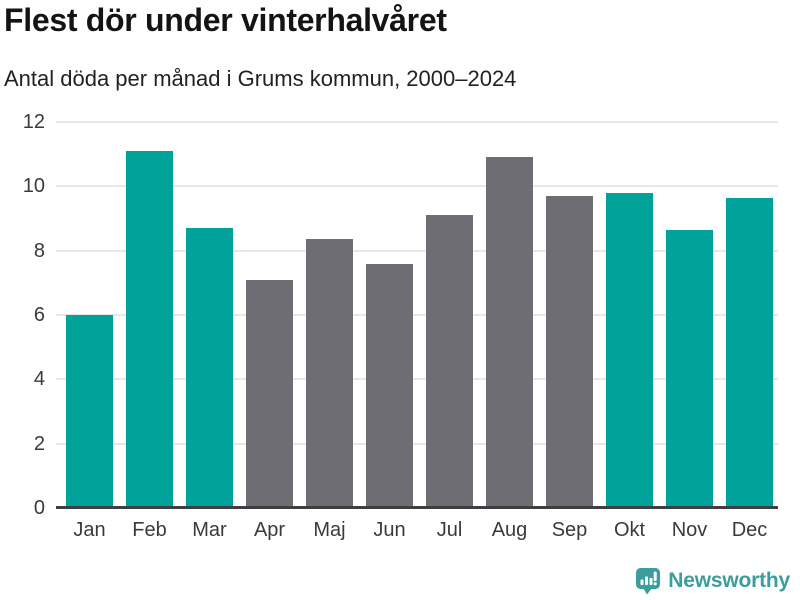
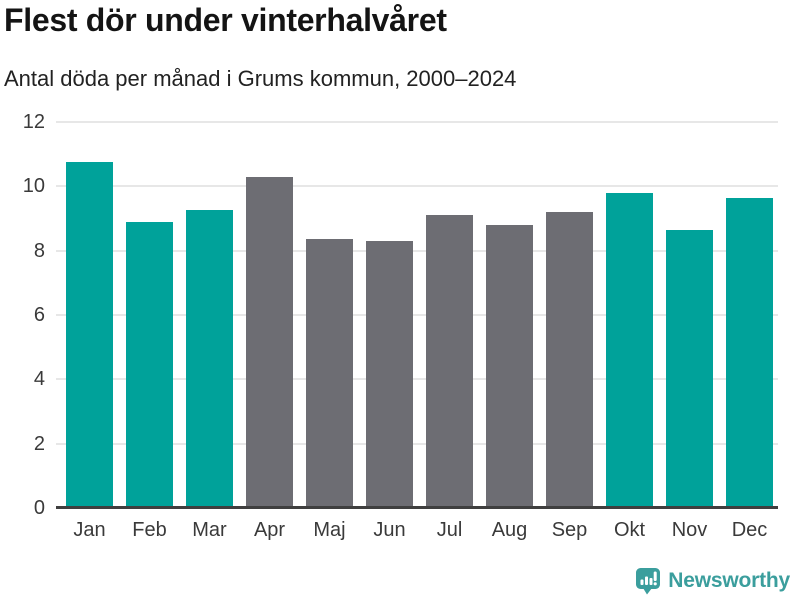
Jan: 6.0 -> 10.8
Feb: 11.1 -> 8.9
Mar: 8.7 -> 9.2
Apr: 7.1 -> 10.3
Jun: 7.6 -> 8.3
Aug: 10.9 -> 8.8
Sep: 9.7 -> 9.2
